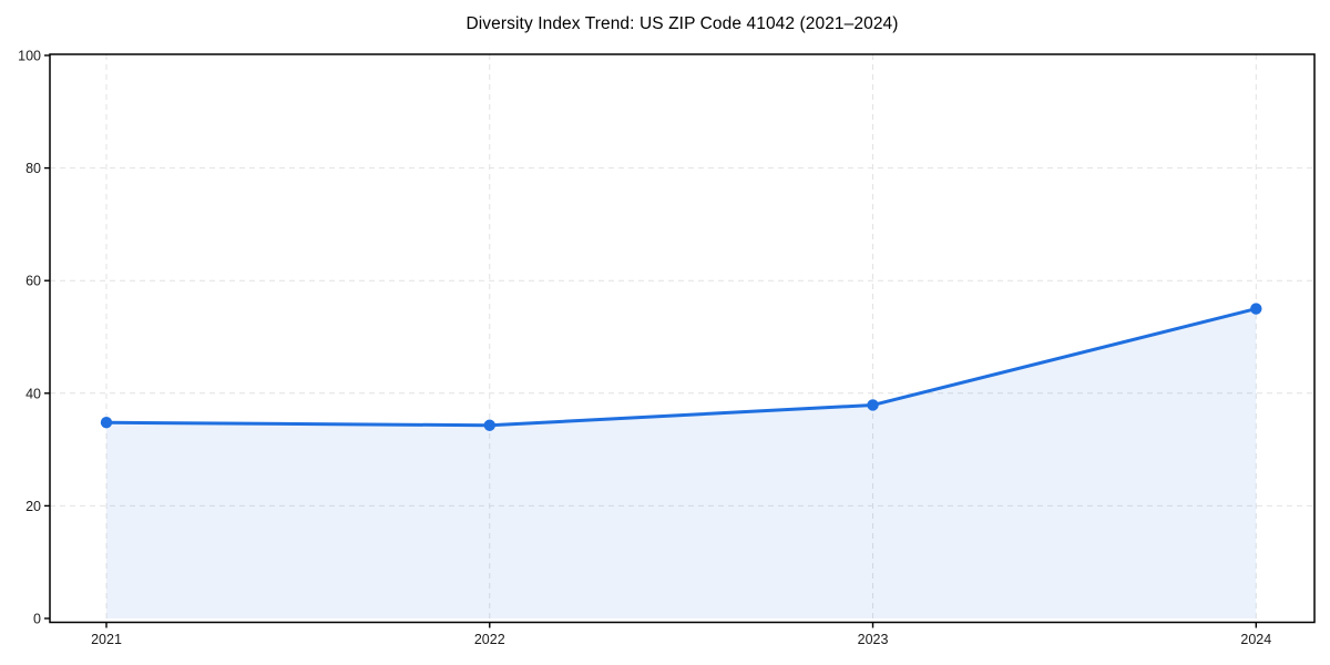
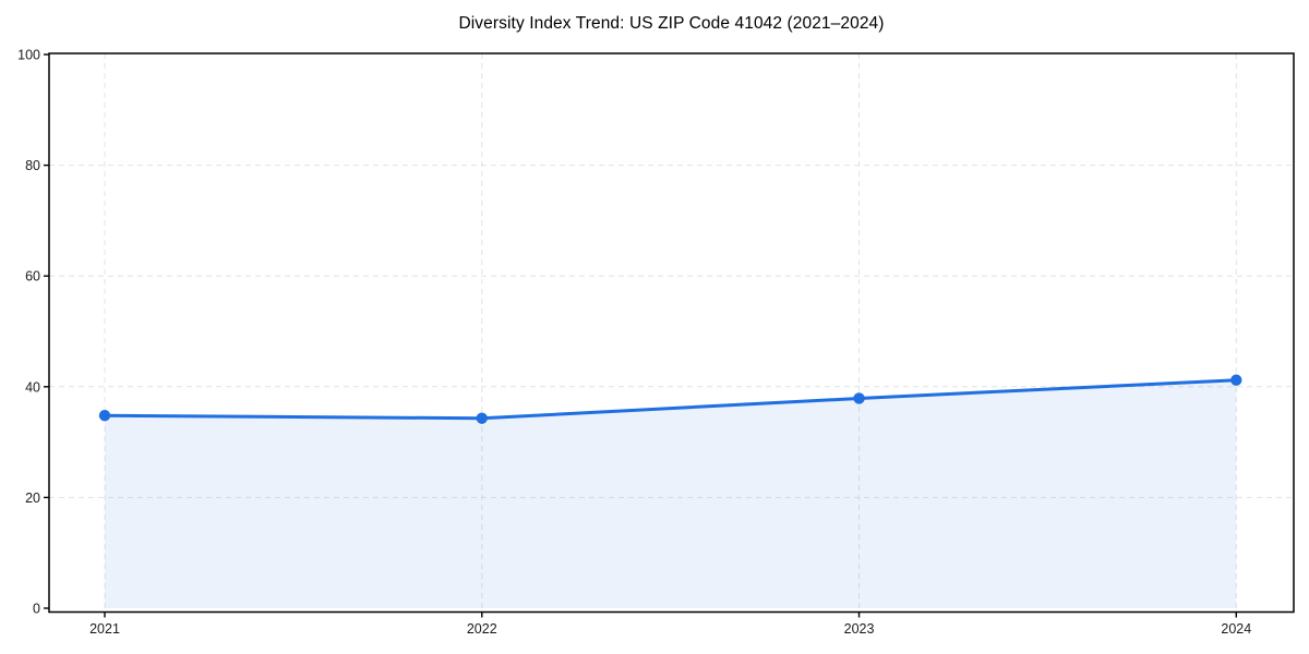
2024: 55 -> 41
